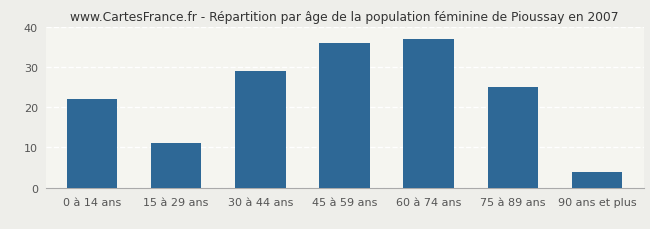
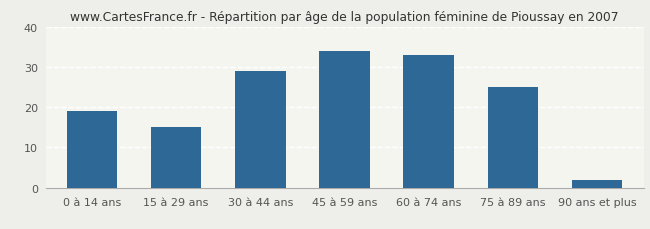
0 à 14 ans: 22 -> 19
15 à 29 ans: 11 -> 15
45 à 59 ans: 36 -> 34
60 à 74 ans: 37 -> 33
90 ans et plus: 4 -> 2
